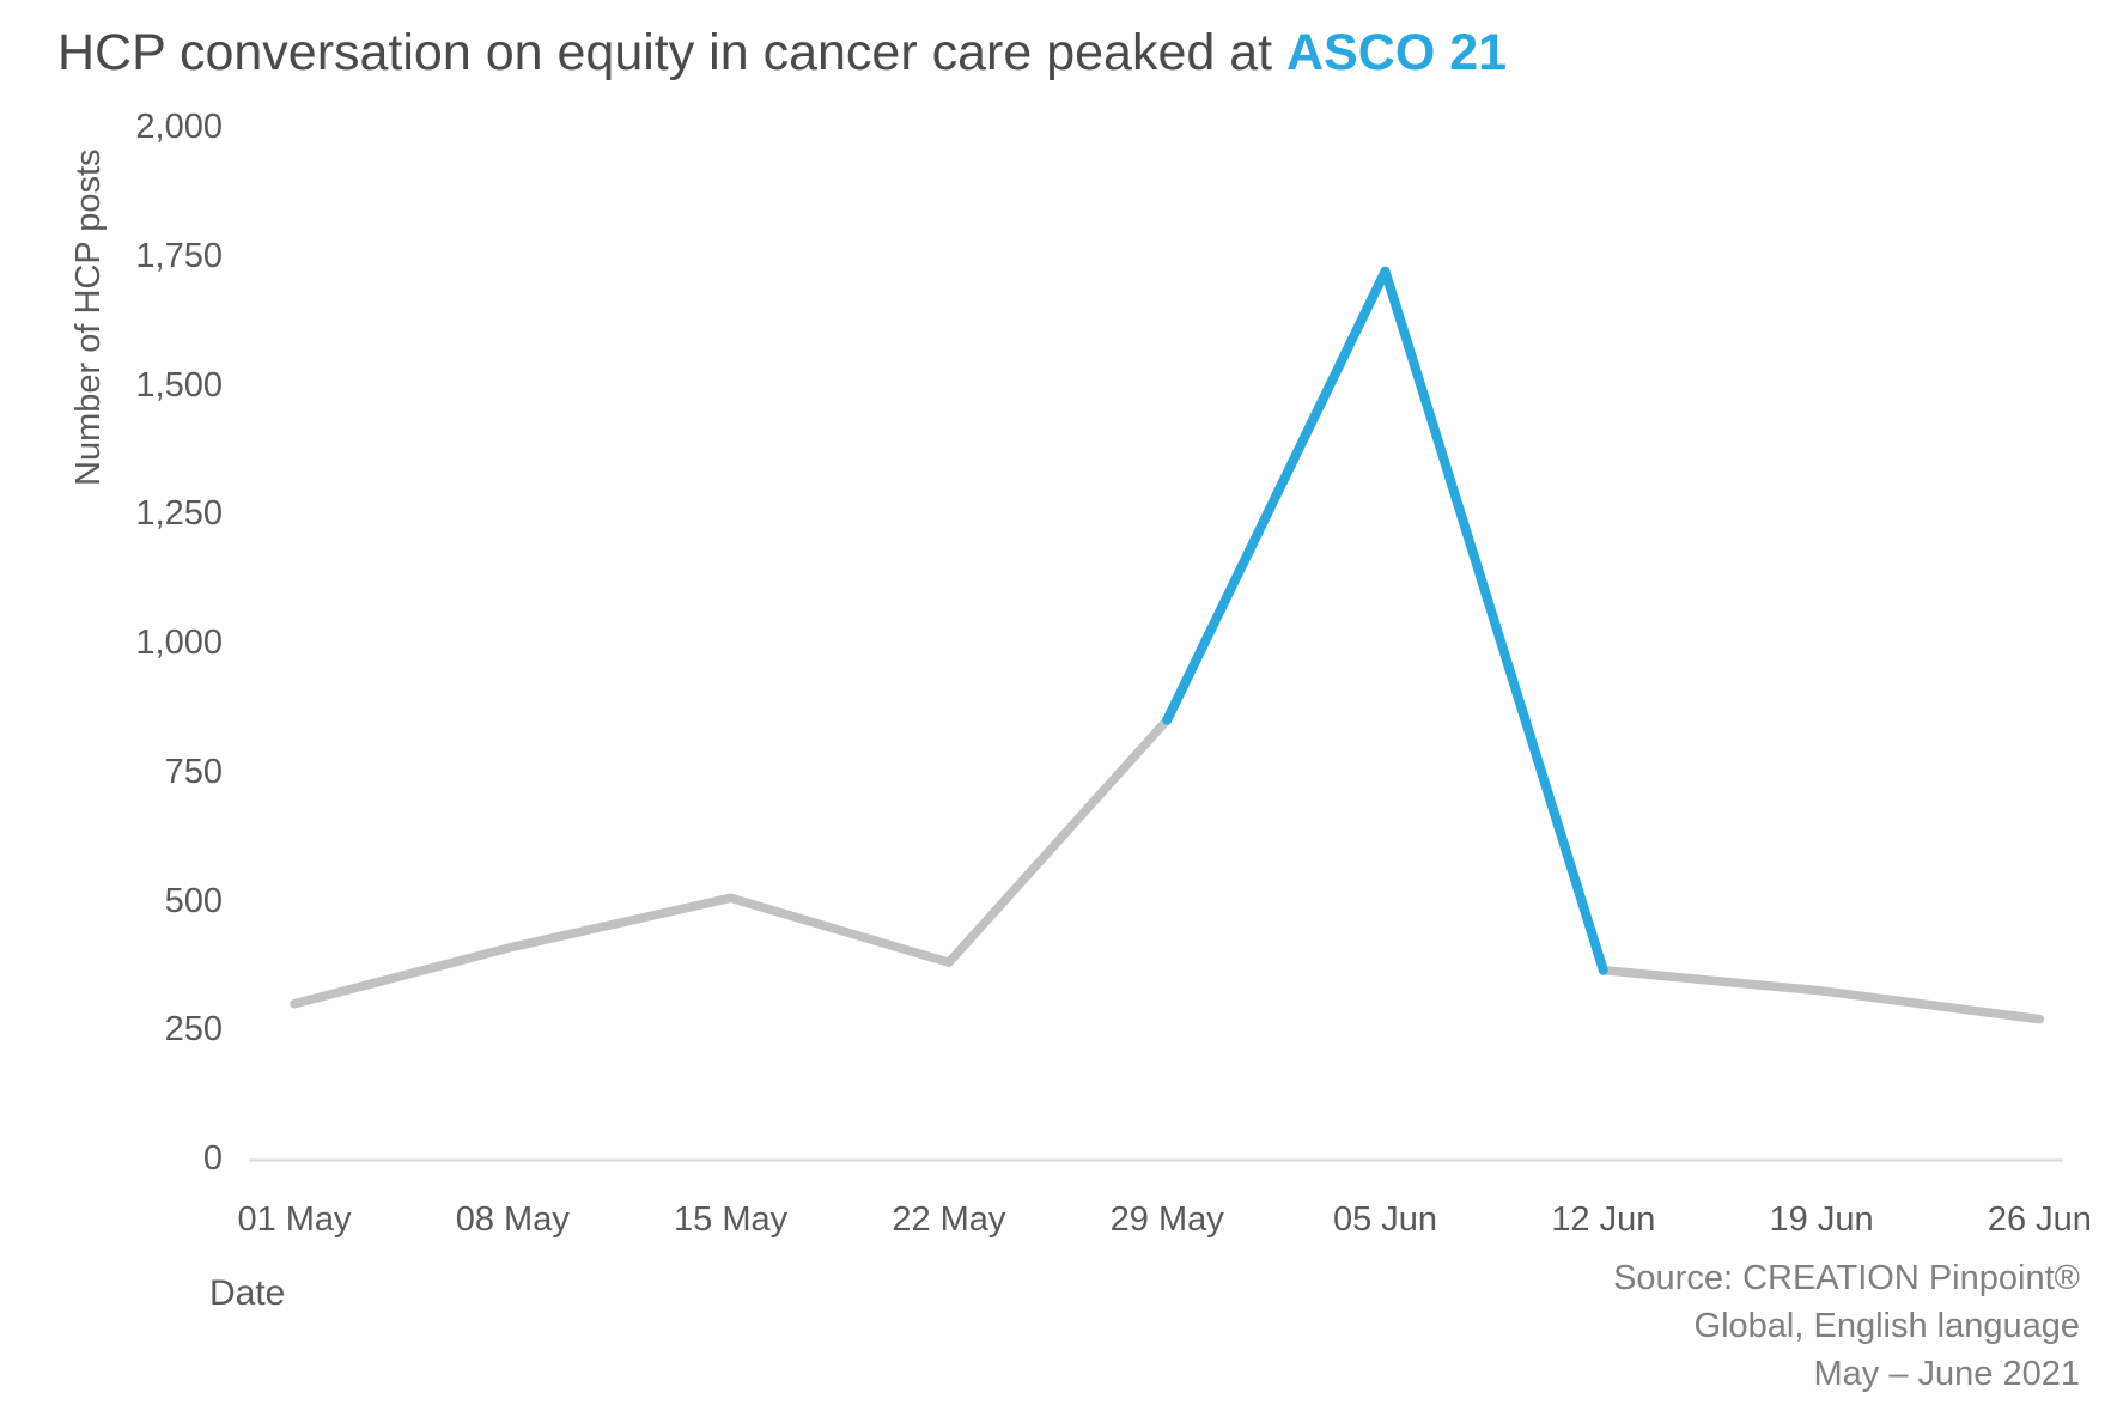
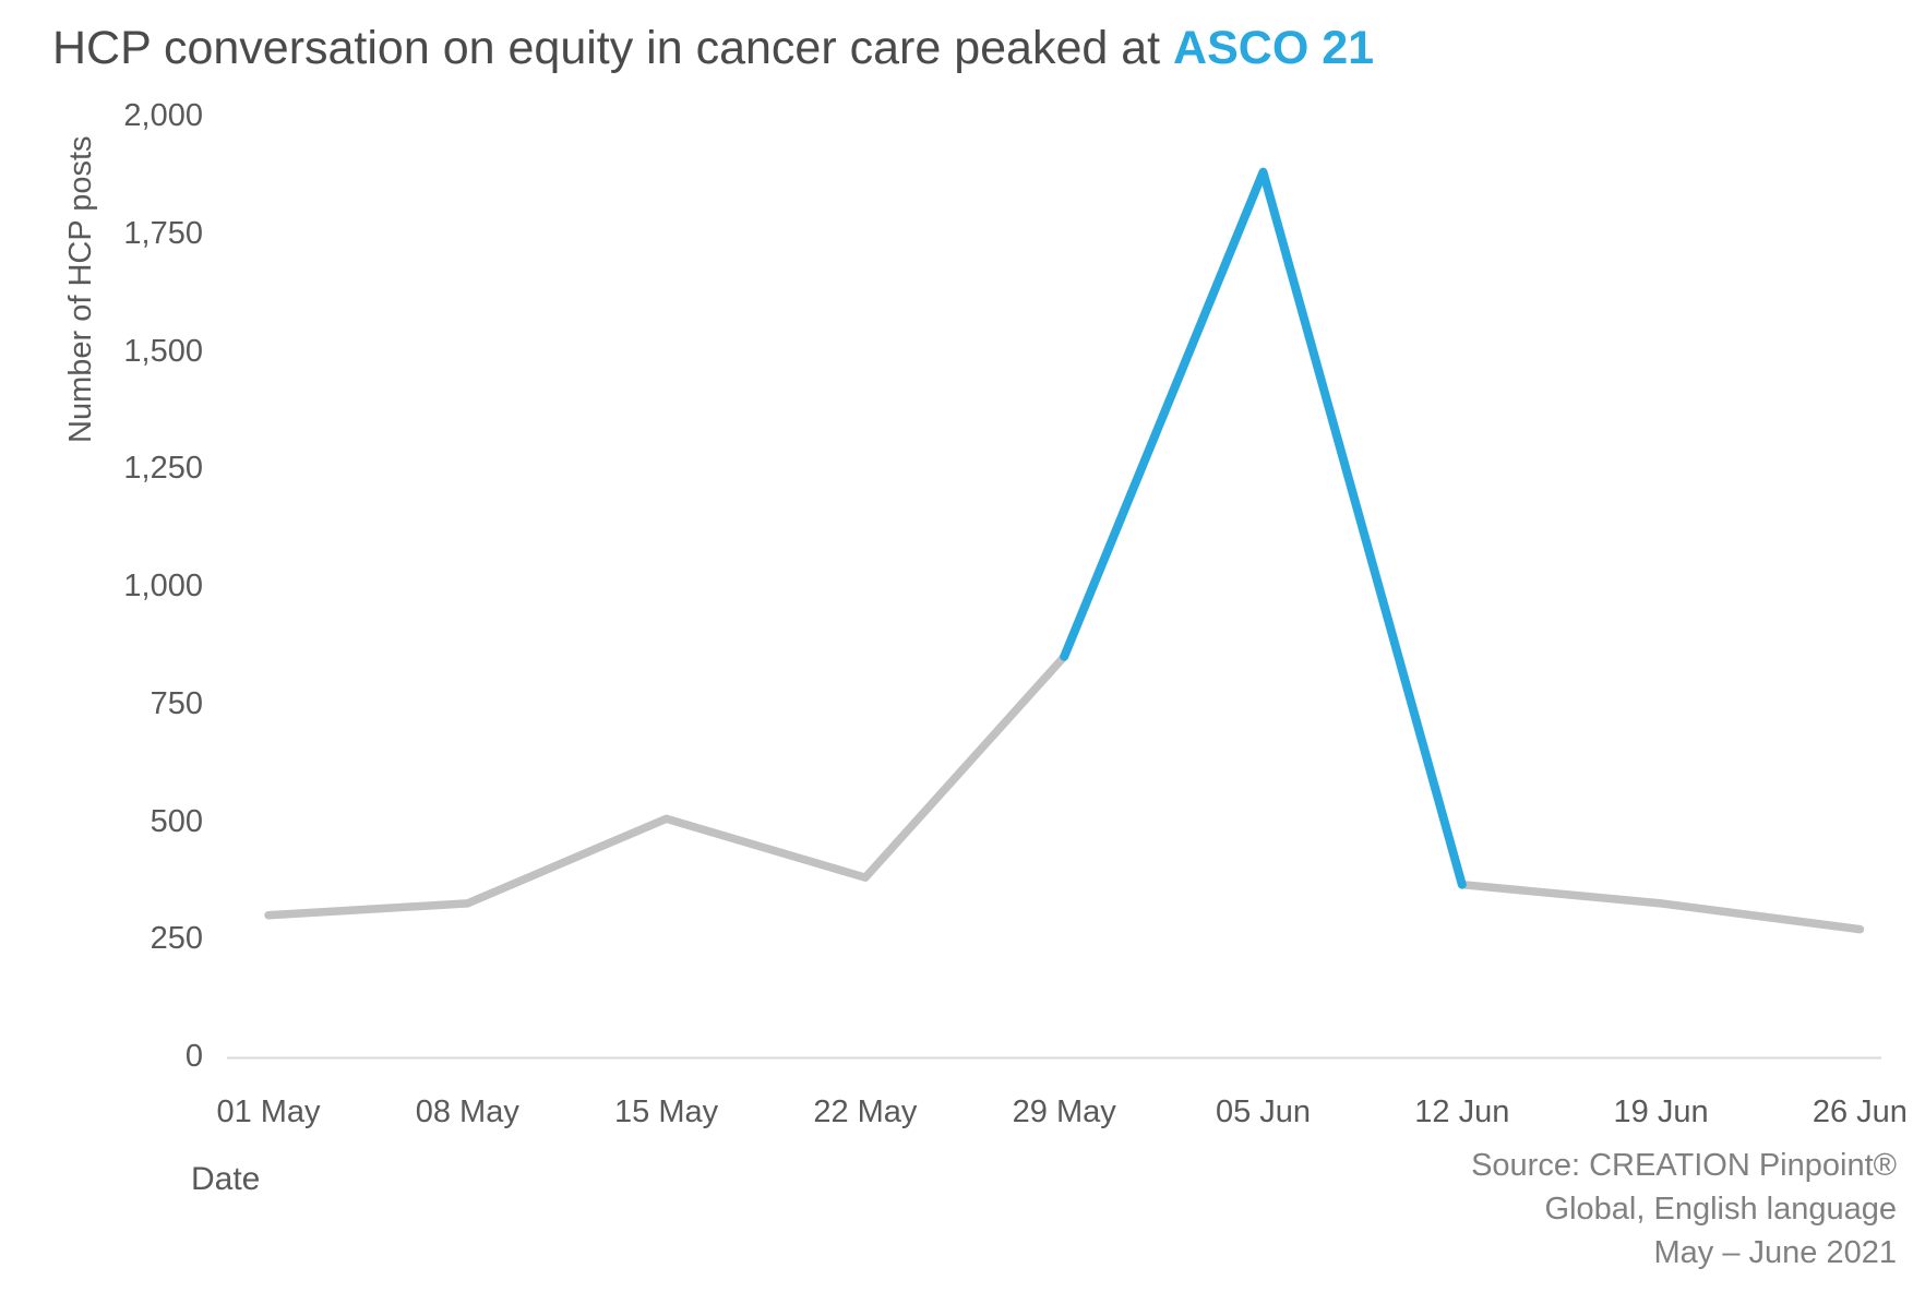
08 May: 410 -> 320
05 Jun: 1720 -> 1880
